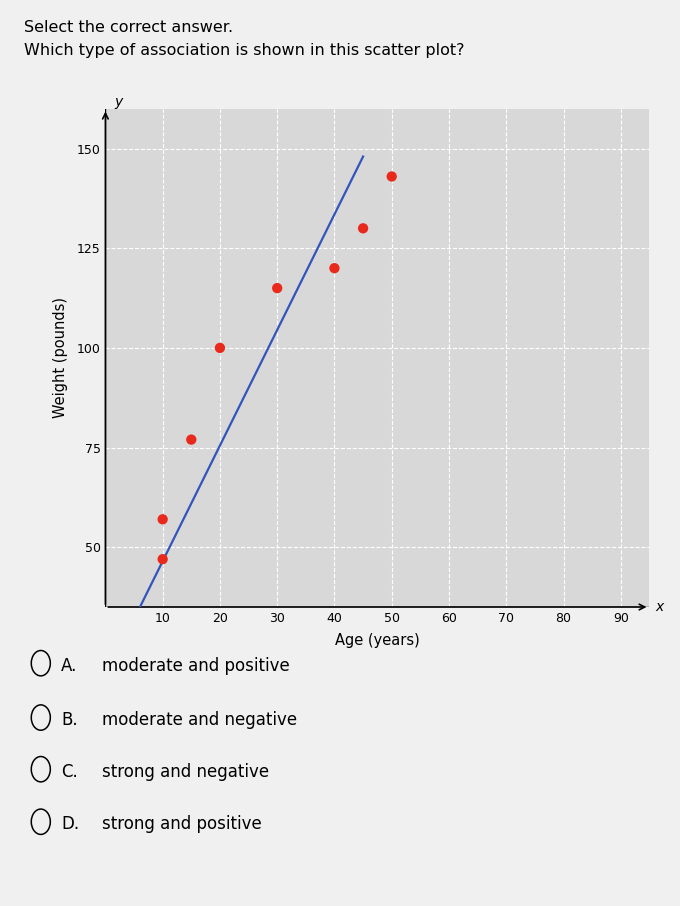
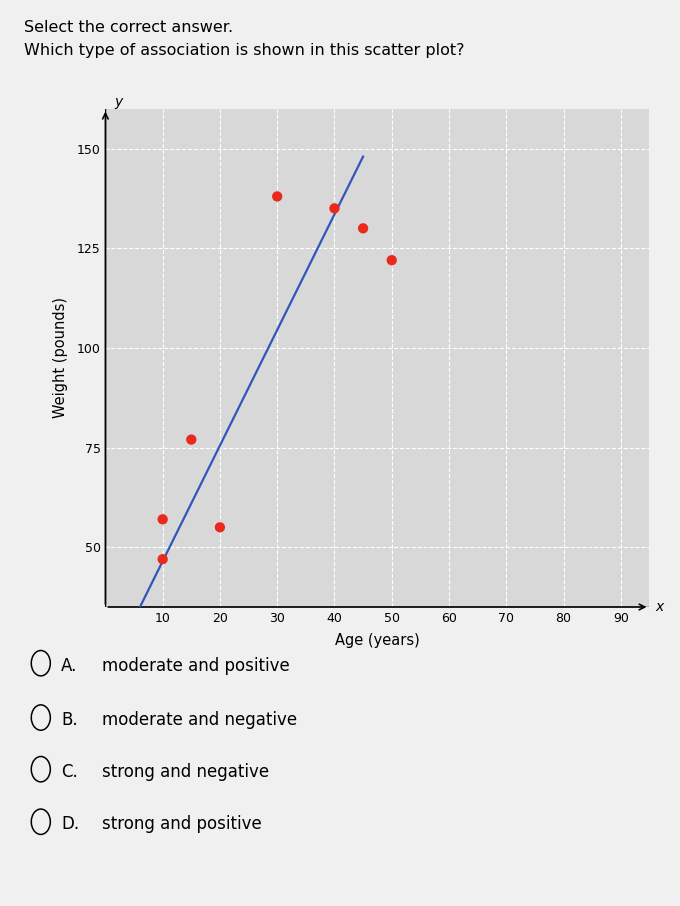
20: 100 -> 55
30: 115 -> 138
40: 120 -> 135
50: 143 -> 122
